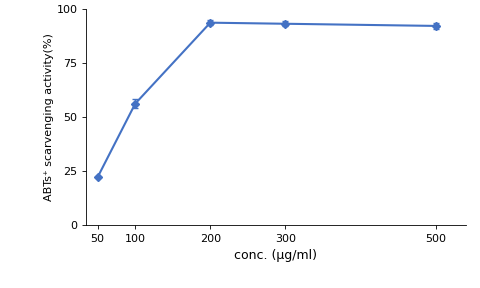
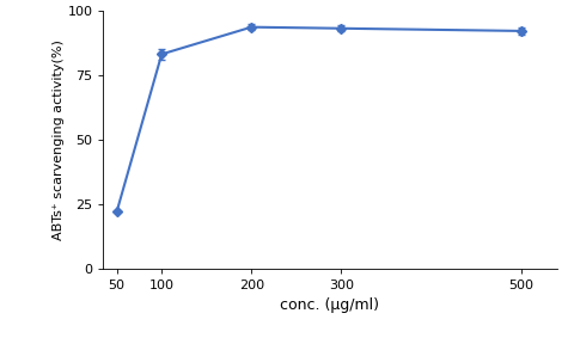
100: 56.0 -> 83.0
